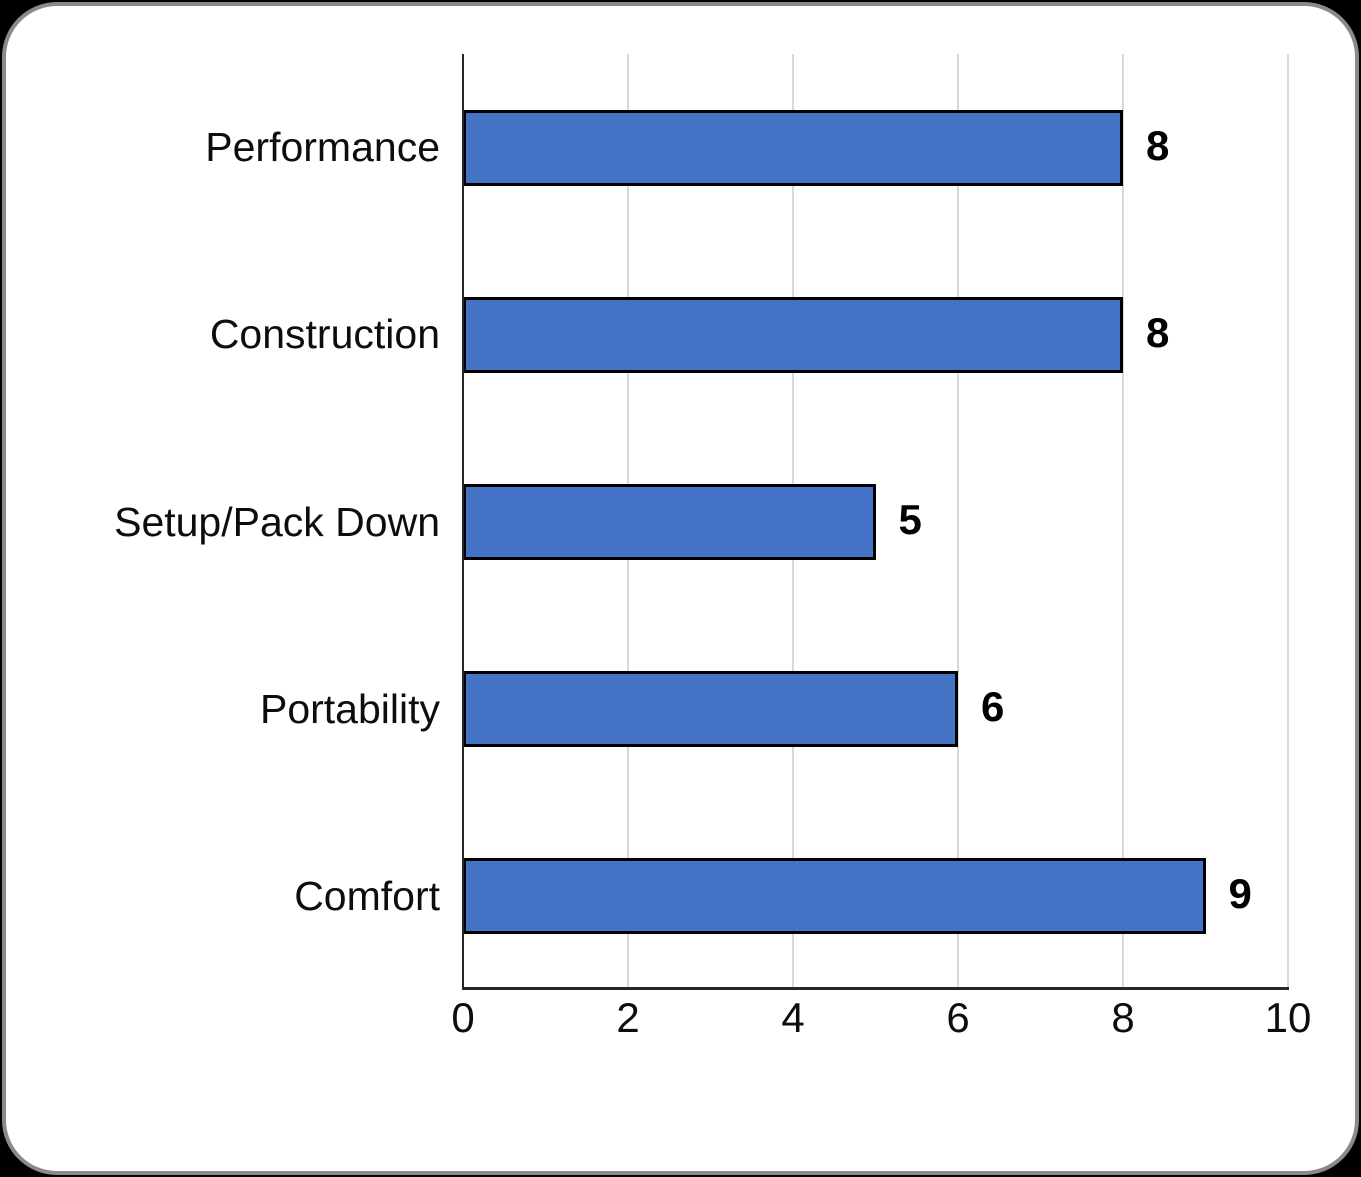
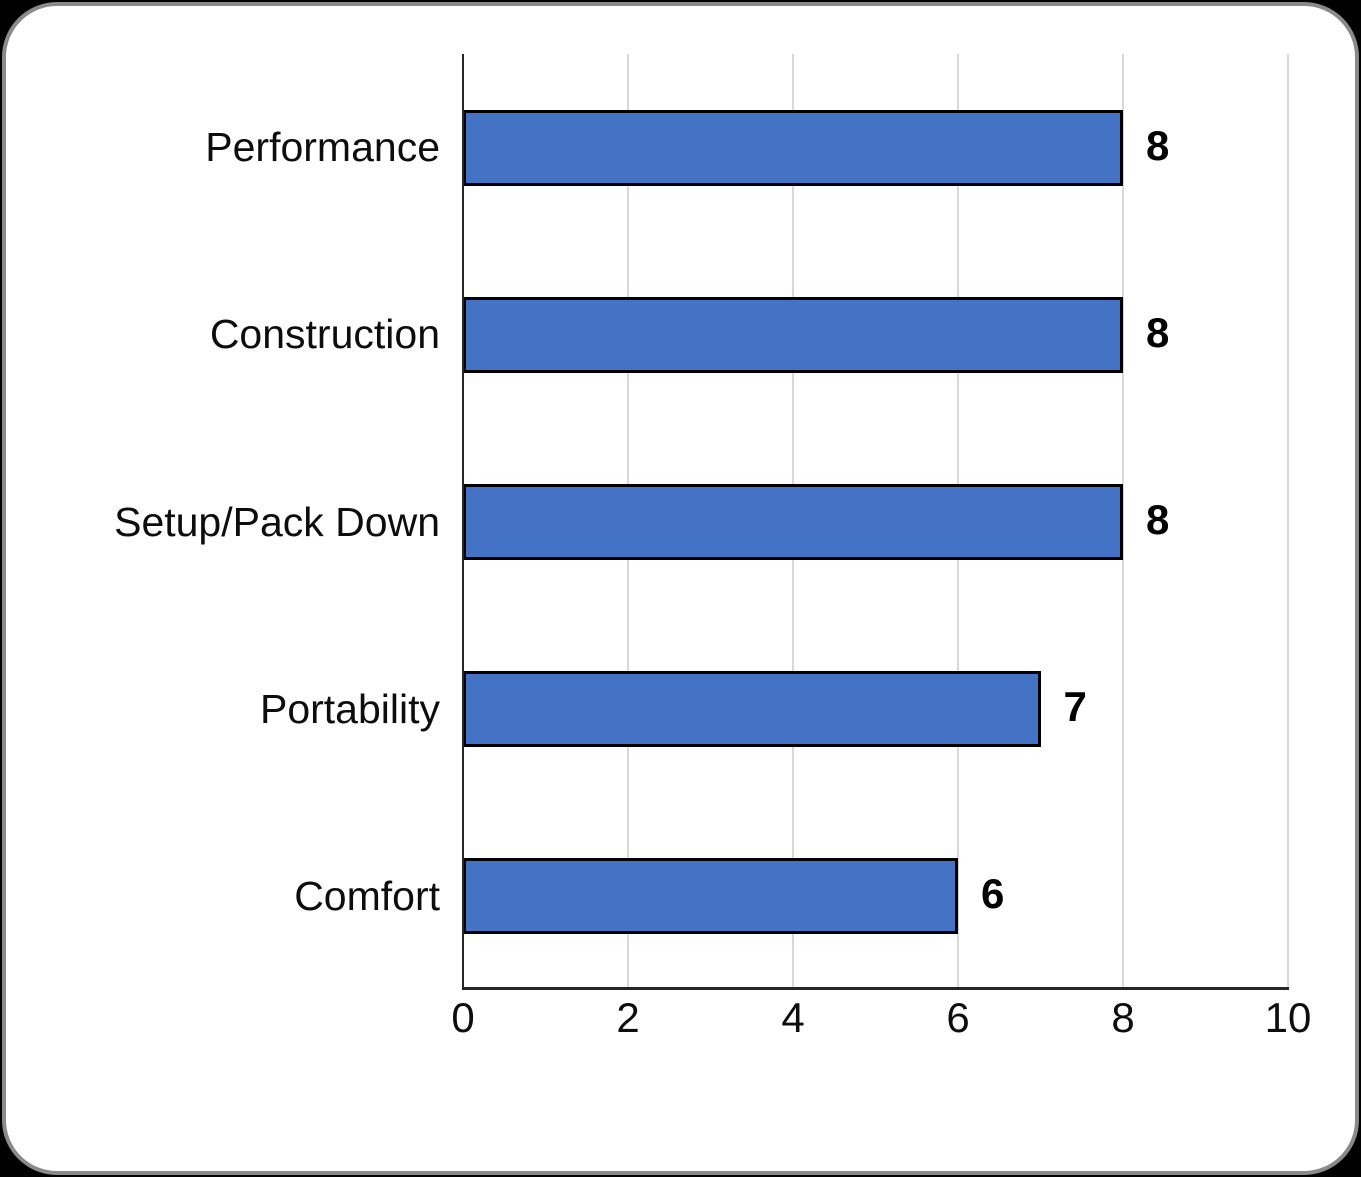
Setup/Pack Down: 5 -> 8
Portability: 6 -> 7
Comfort: 9 -> 6
